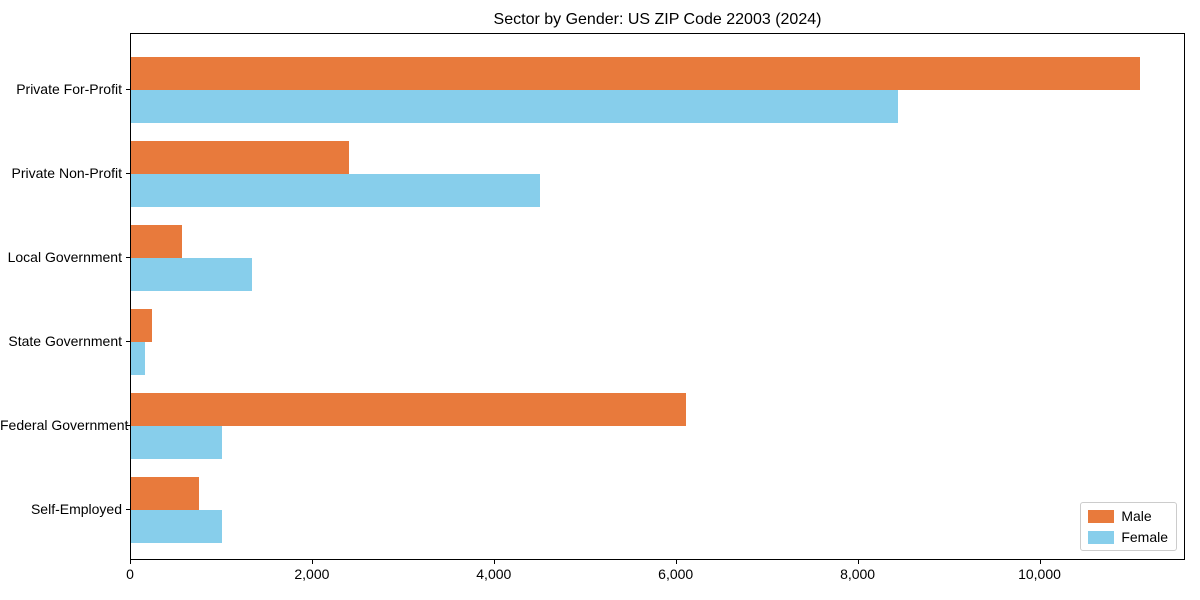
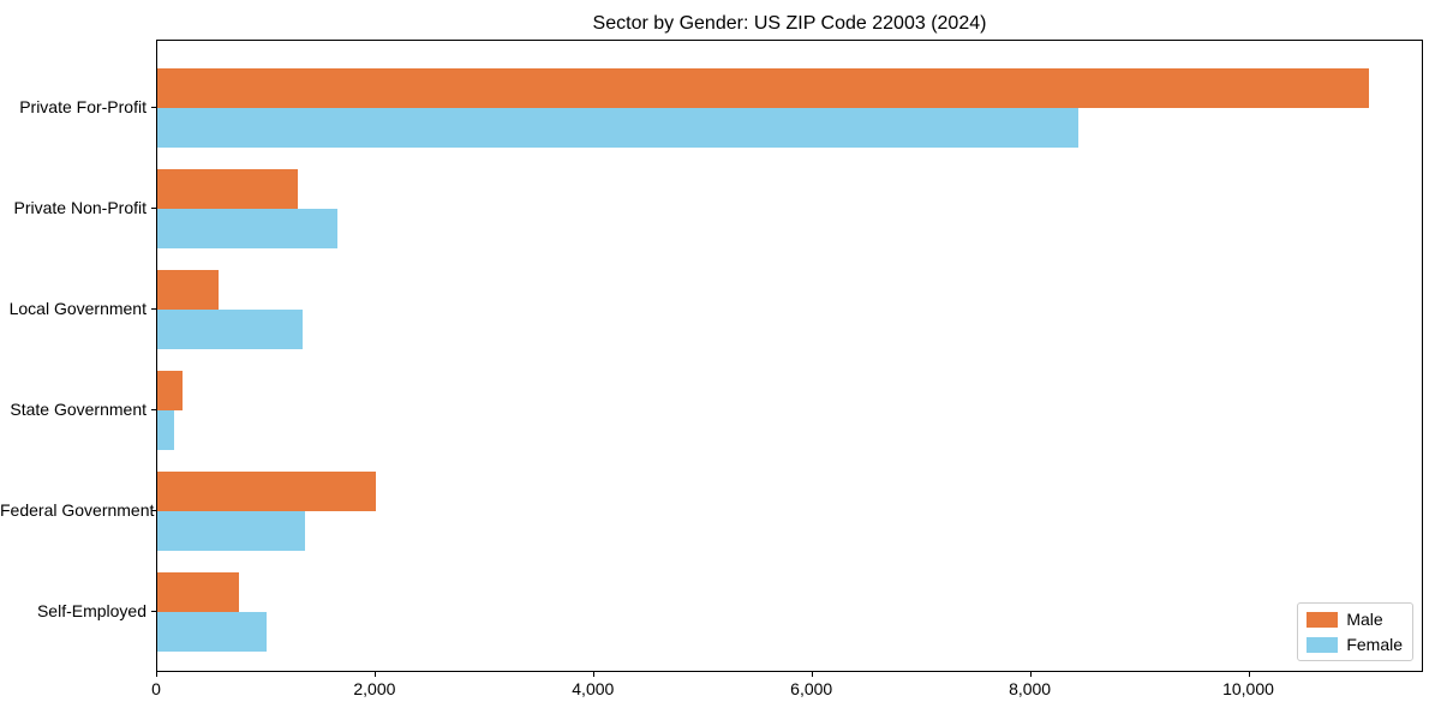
Male/Private Non-Profit: 2400 -> 1300
Female/Private Non-Profit: 4500 -> 1600
Male/Federal Government: 6100 -> 2000
Female/Federal Government: 1000 -> 1400
